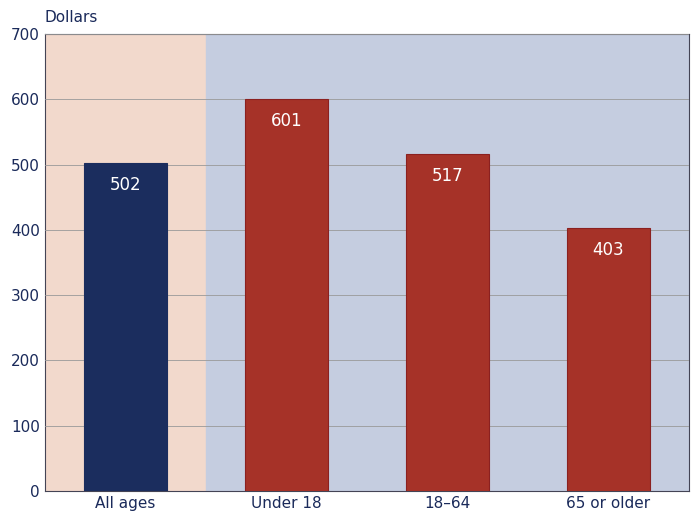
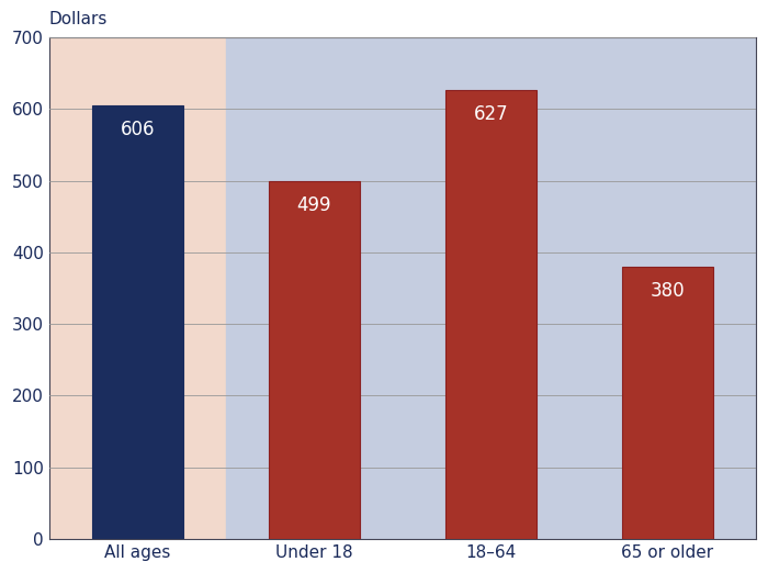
All ages: 502 -> 606
Under 18: 601 -> 499
18–64: 517 -> 627
65 or older: 403 -> 380
